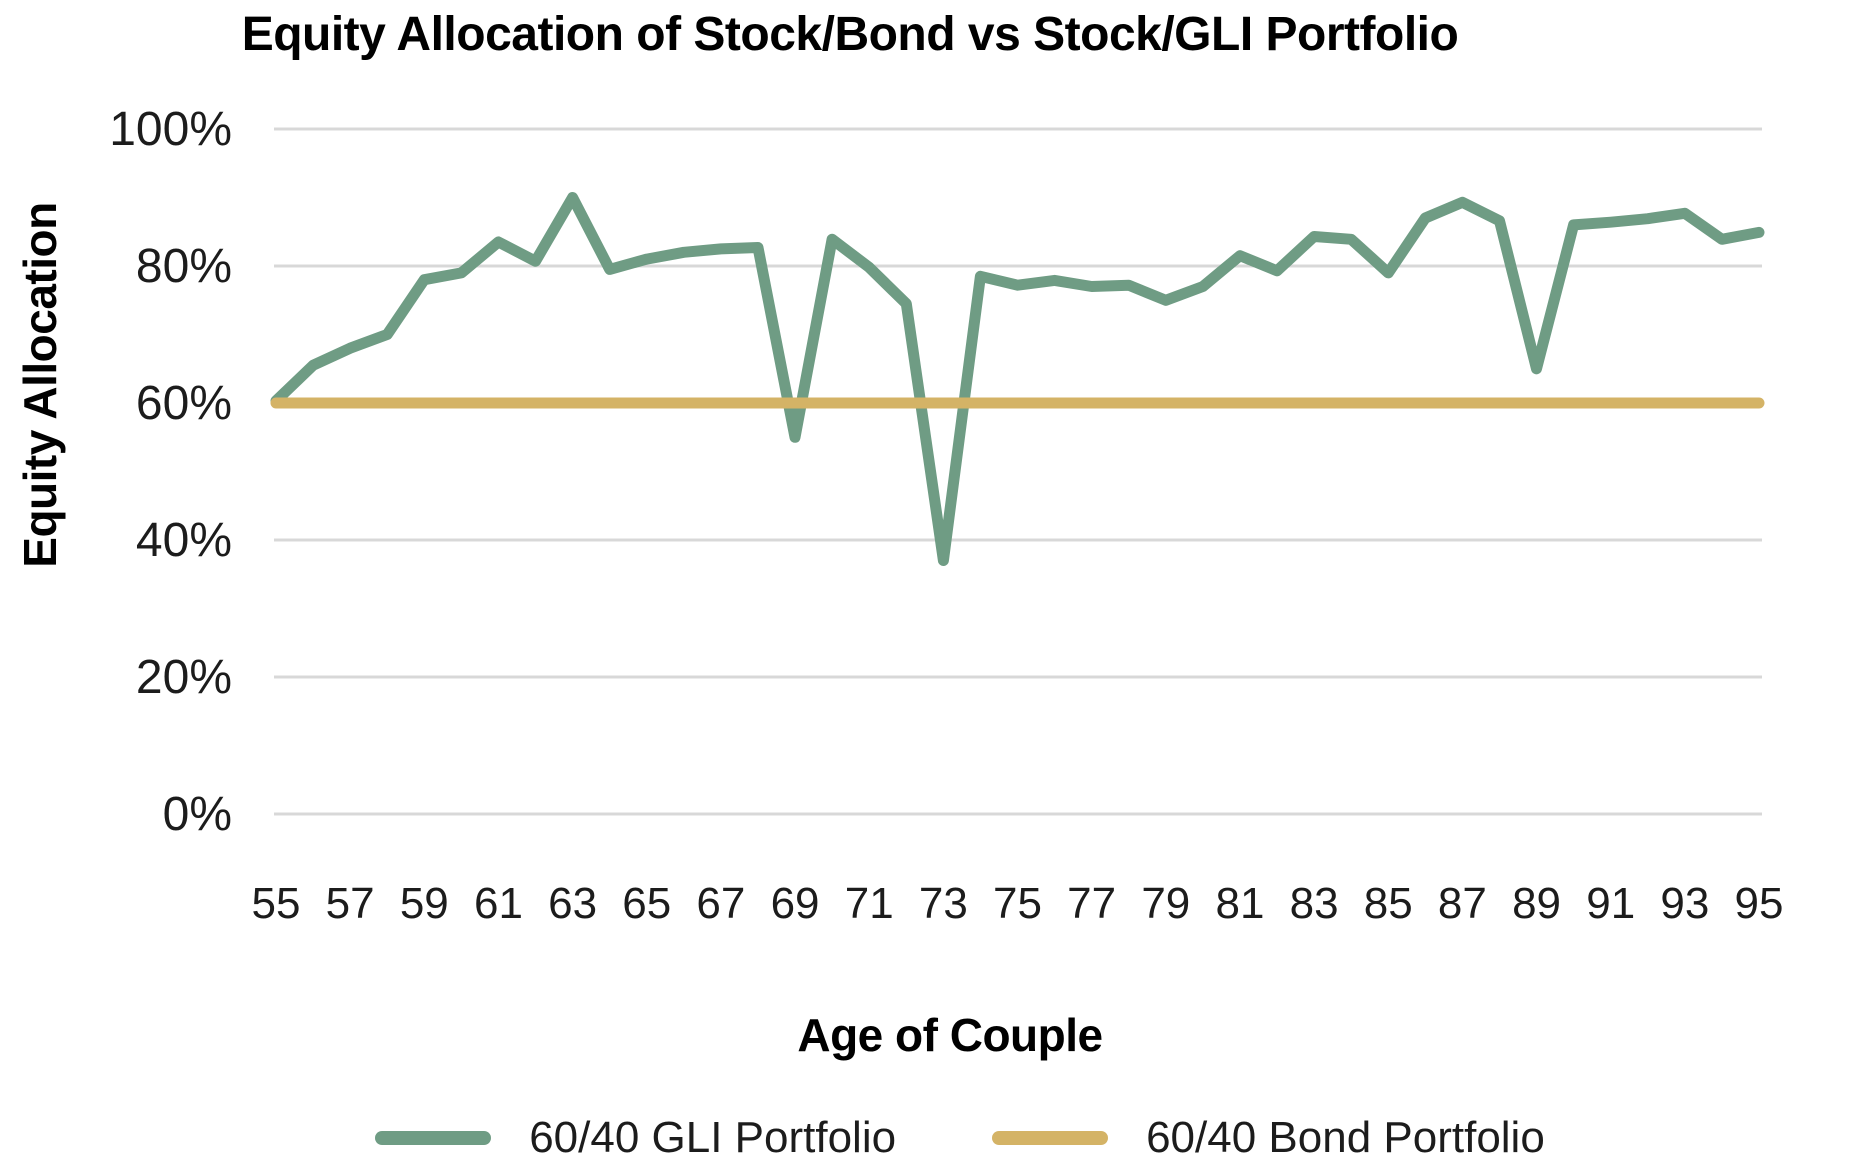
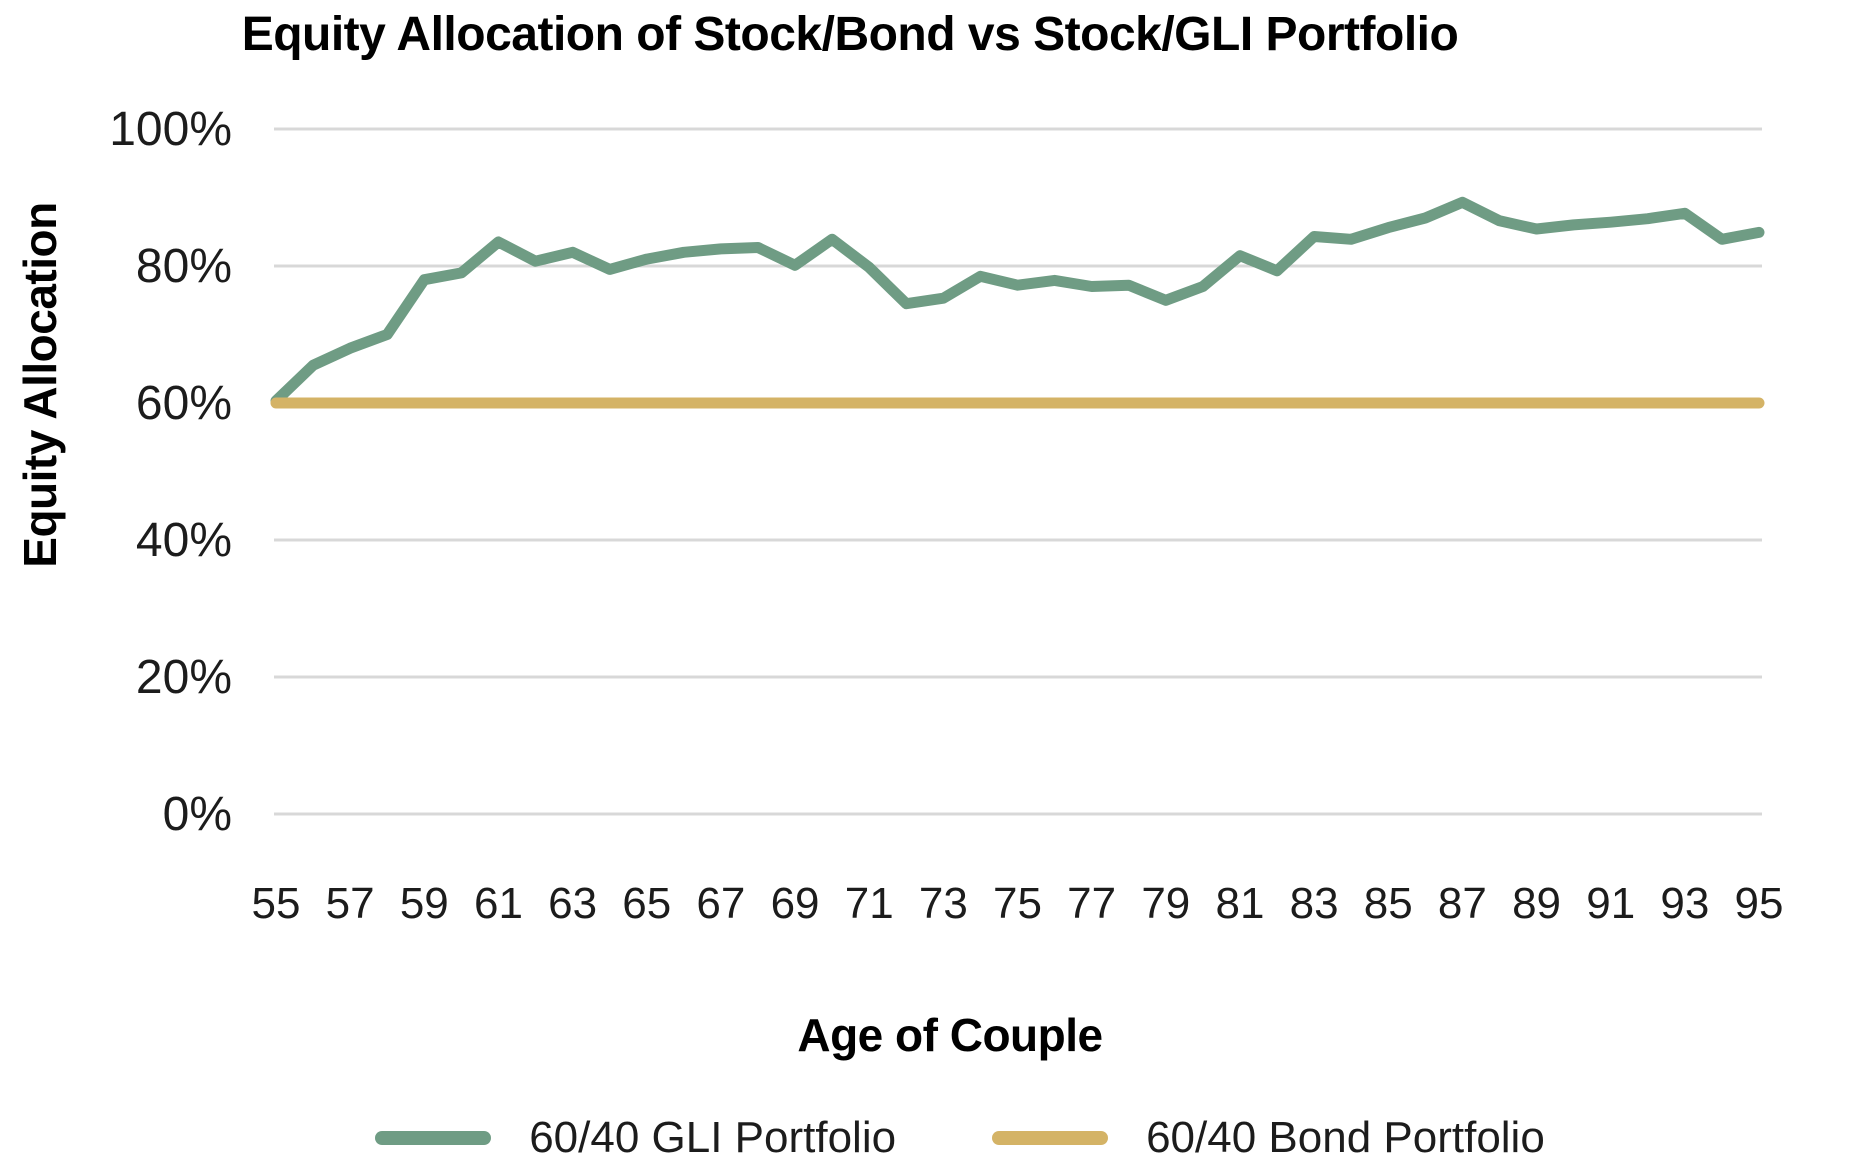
60/40 GLI Portfolio/63: 90% -> 82%
60/40 GLI Portfolio/69: 55% -> 80%
60/40 GLI Portfolio/73: 37% -> 75%
60/40 GLI Portfolio/85: 79% -> 86%
60/40 GLI Portfolio/89: 65% -> 85%
